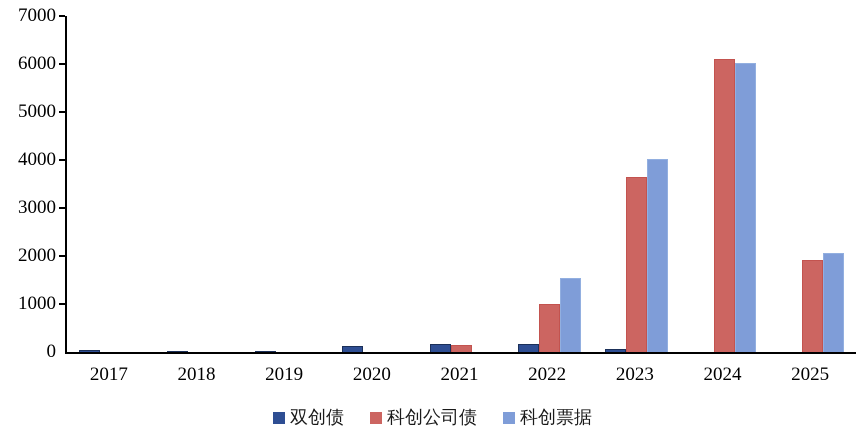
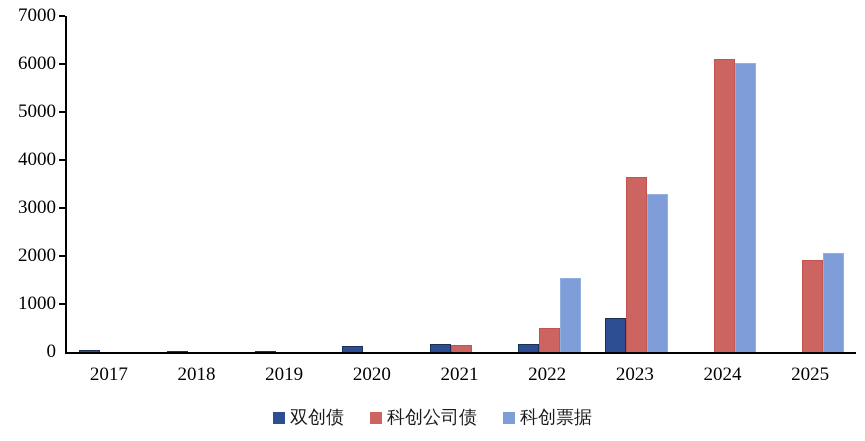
科创公司债/2022: 1000 -> 500
双创债/2023: 100 -> 700
科创票据/2023: 4000 -> 3300
